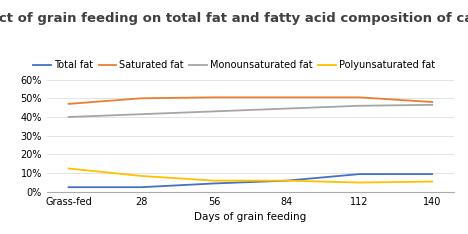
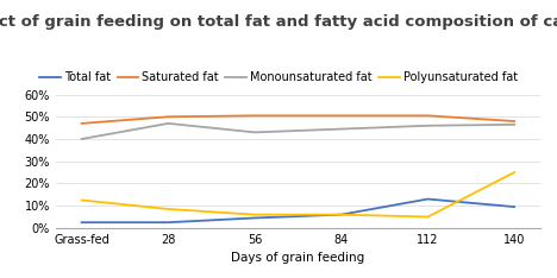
Monounsaturated fat/28: 42% -> 47%
Total fat/112: 10% -> 13%
Polyunsaturated fat/140: 6% -> 25%
